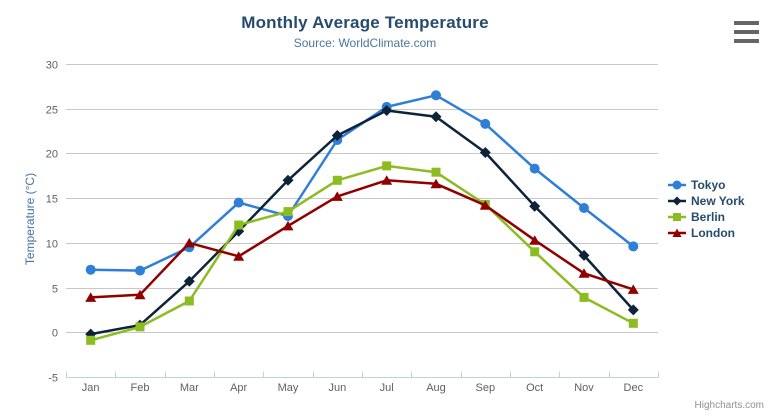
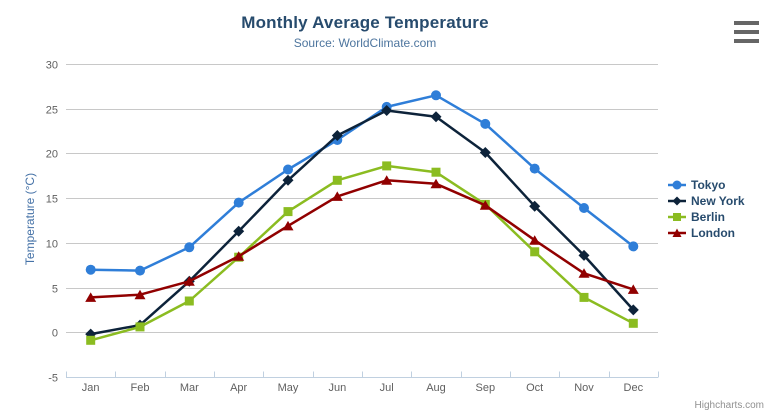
London/Mar: 10 -> 6
Berlin/Apr: 12 -> 8
Tokyo/May: 13 -> 18
